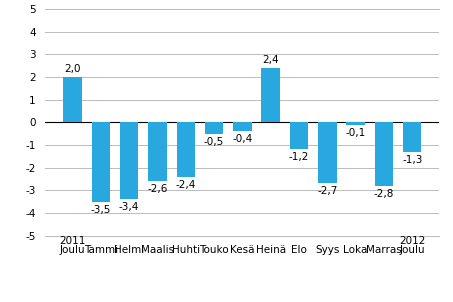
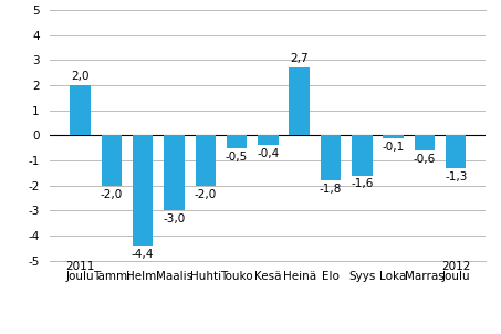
Tammi: -3,5 -> -2,0
Helmi: -3,4 -> -4,4
Maalis: -2,6 -> -3,0
Huhti: -2,4 -> -2,0
Heinä: 2,4 -> 2,7
Elo: -1,2 -> -1,8
Syys: -2,7 -> -1,6
Marras: -2,8 -> -0,6
